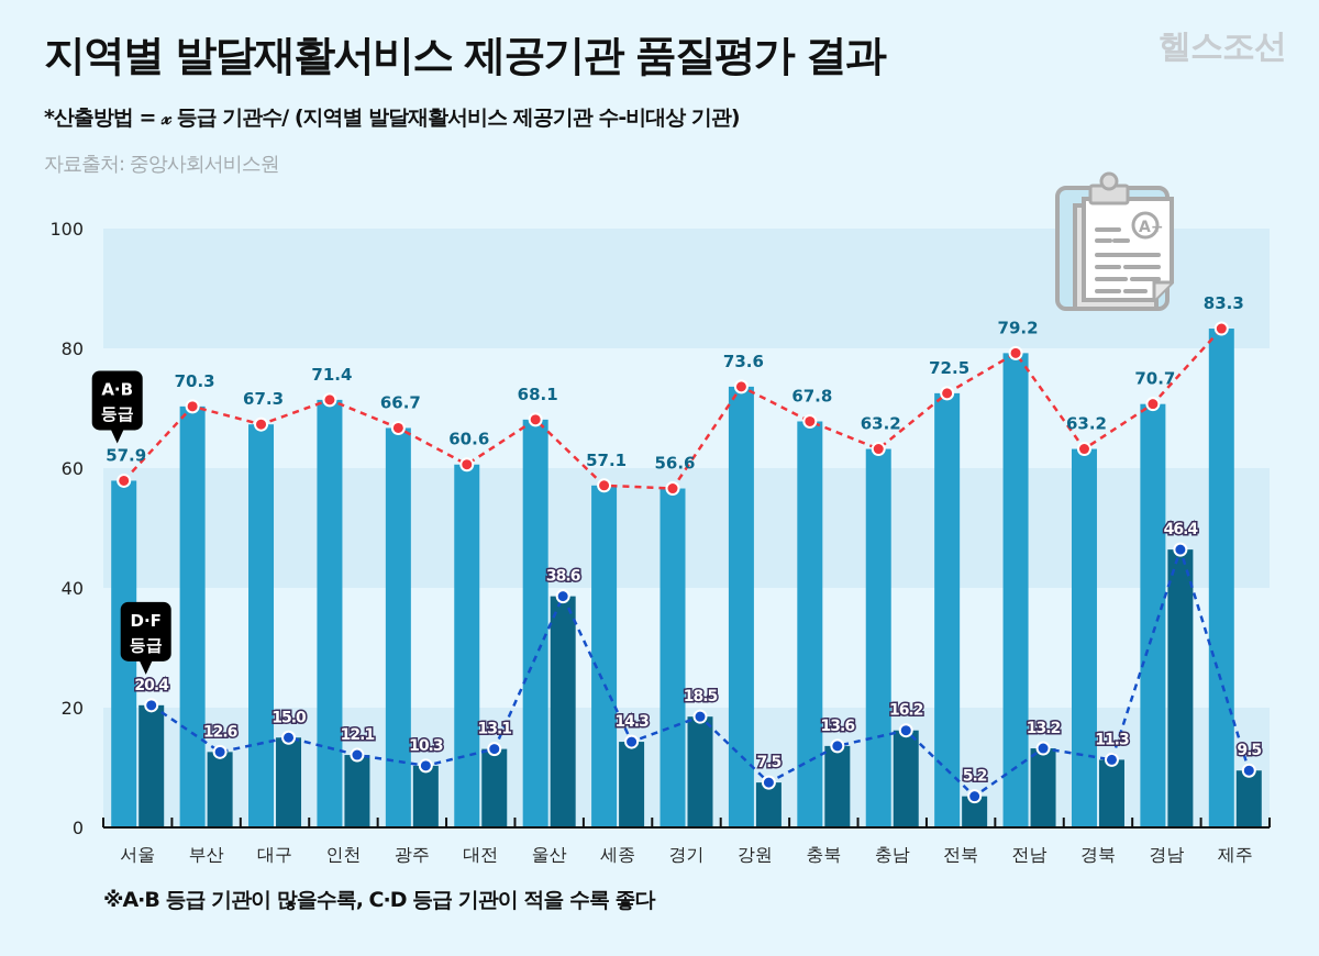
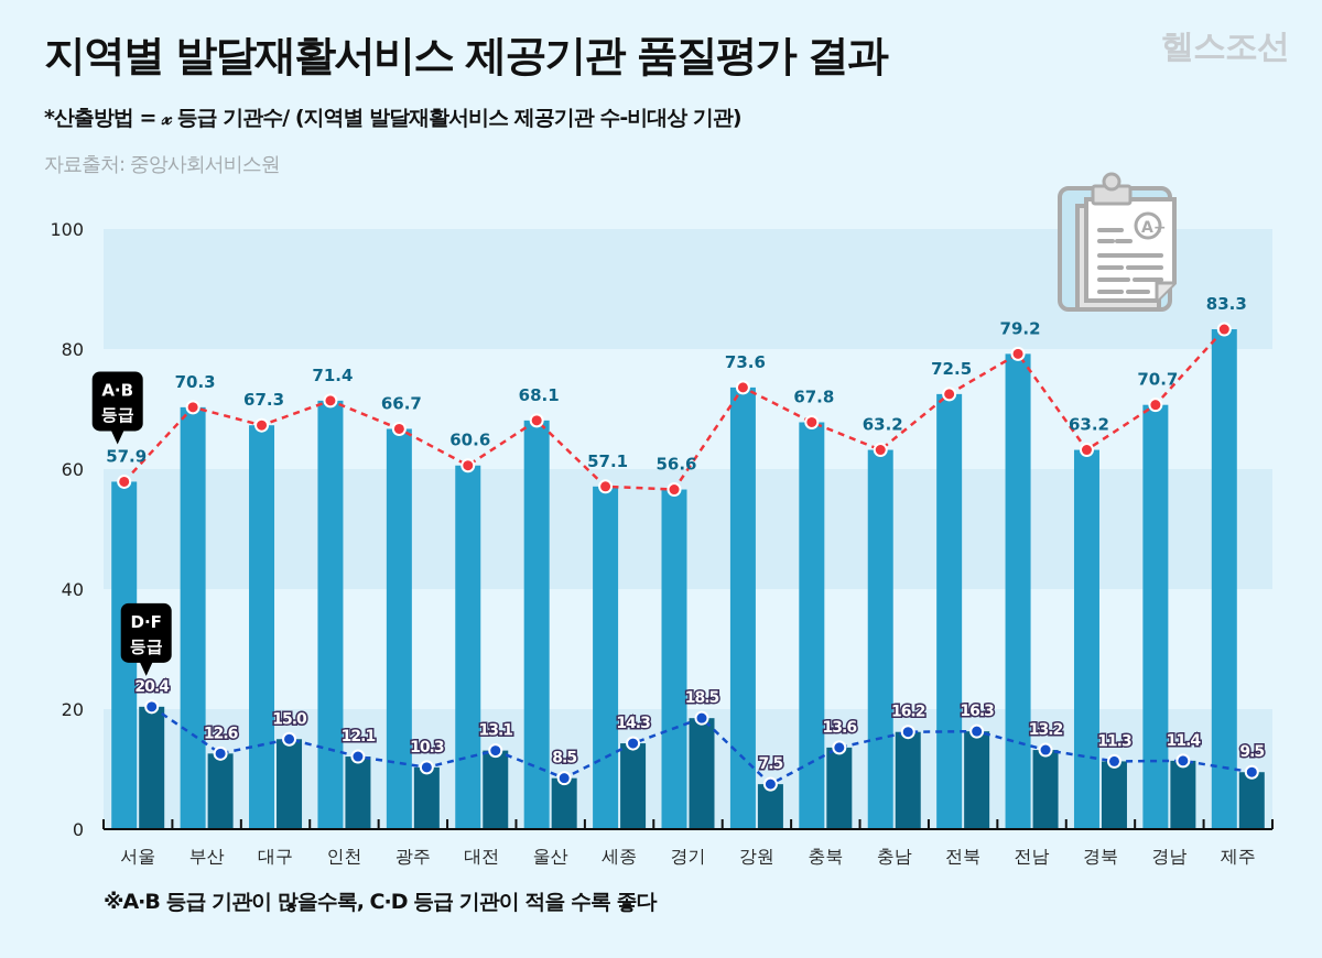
D·F 등급/울산: 38.6 -> 8.5
D·F 등급/전북: 5.2 -> 16.3
D·F 등급/경남: 46.4 -> 11.4
